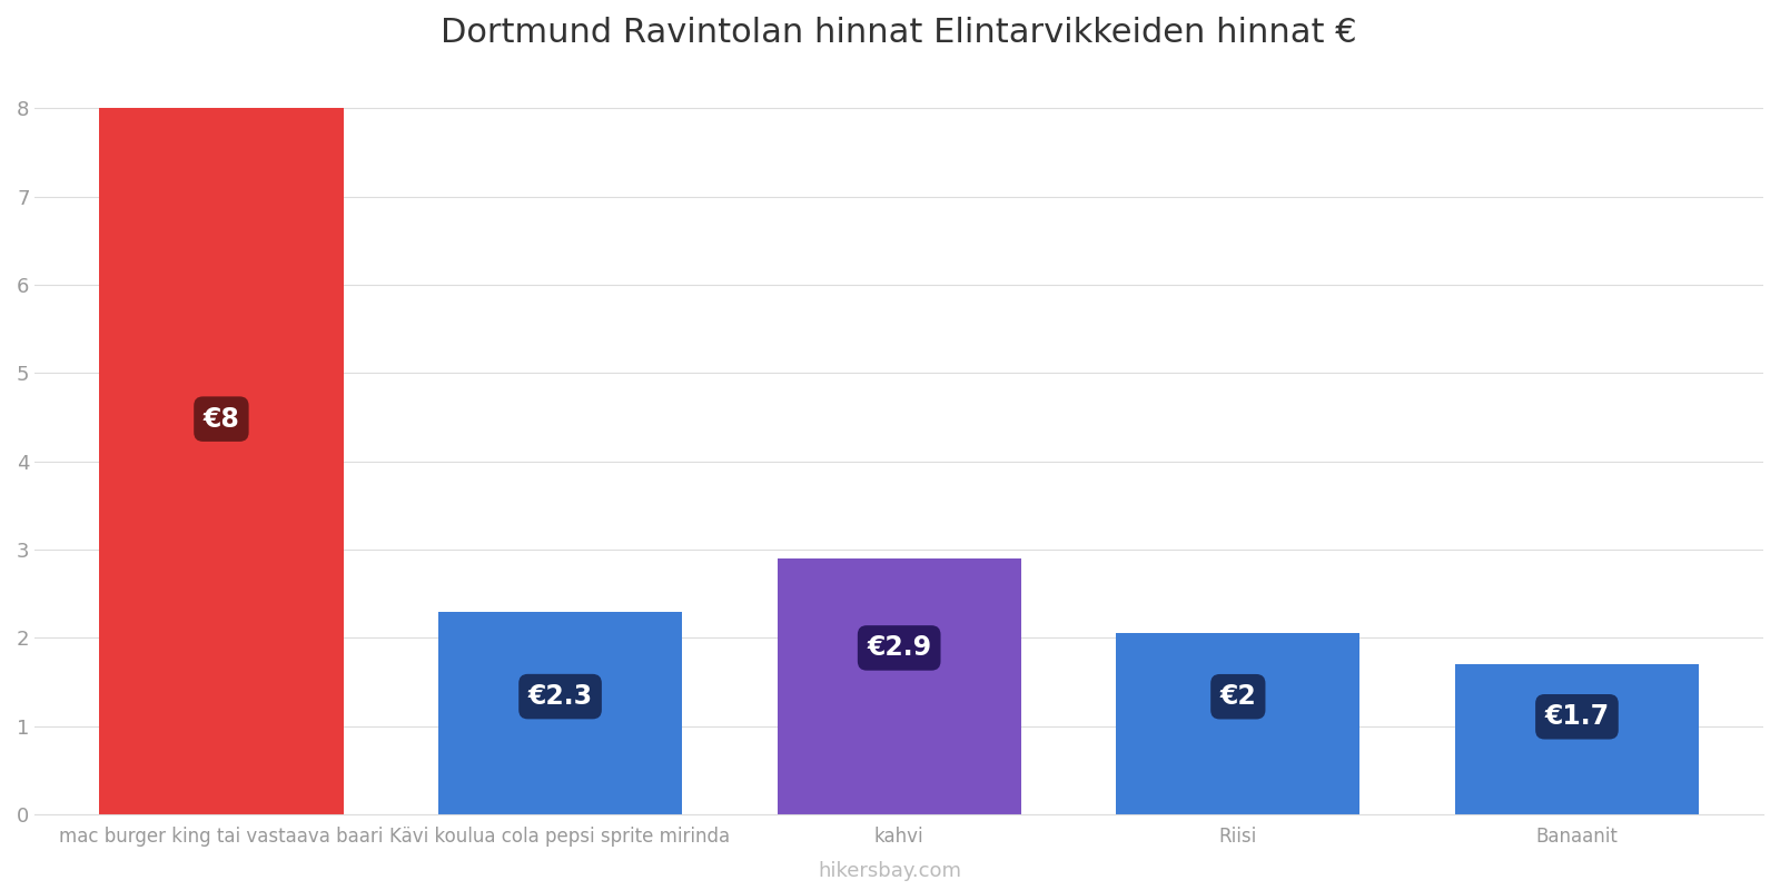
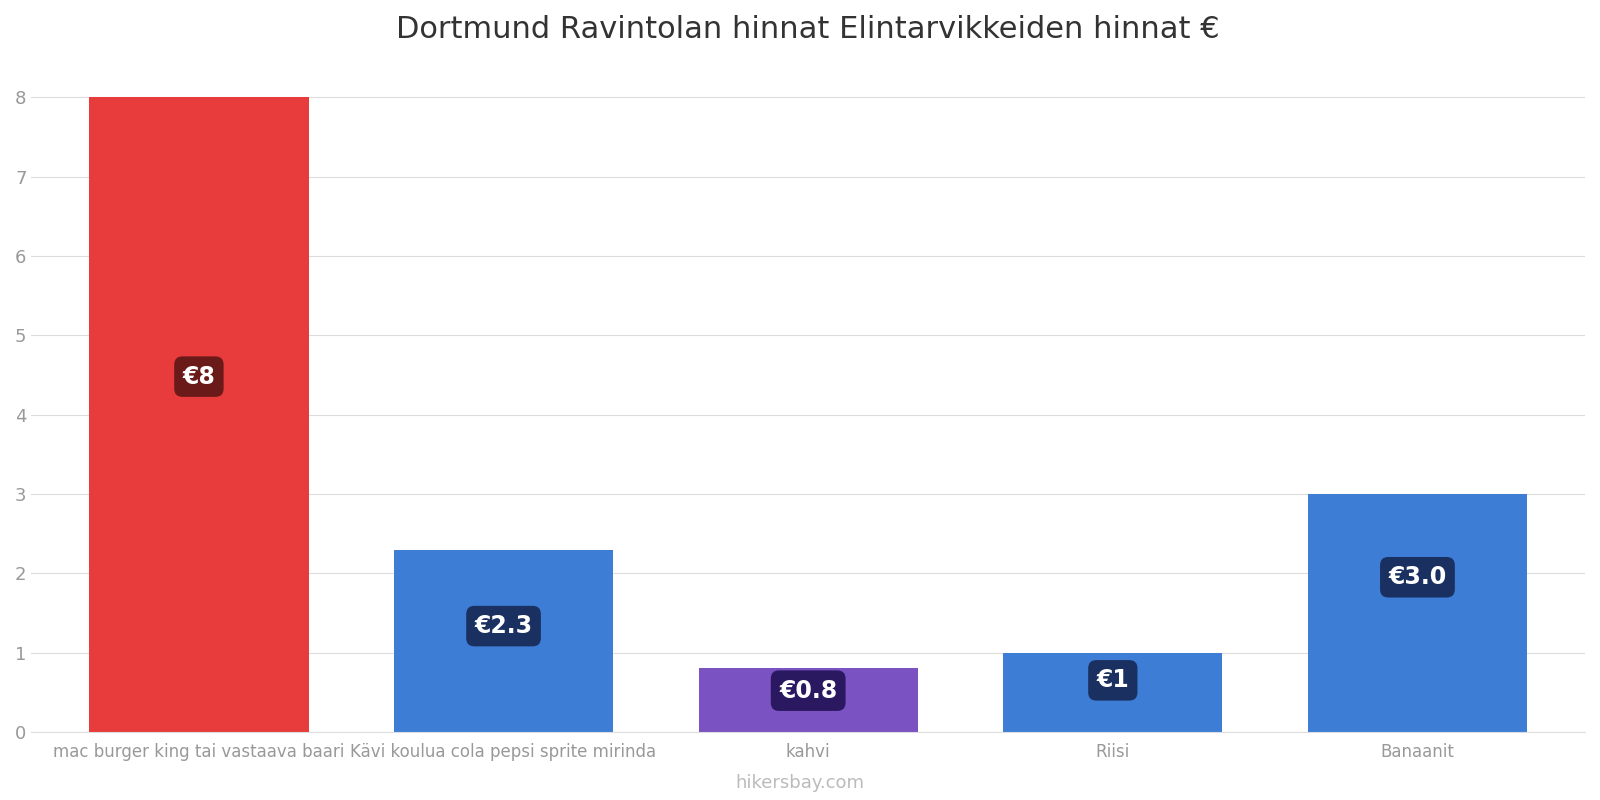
kahvi: €2.9 -> €0.8
Riisi: €2 -> €1
Banaanit: €1.7 -> €3.0
